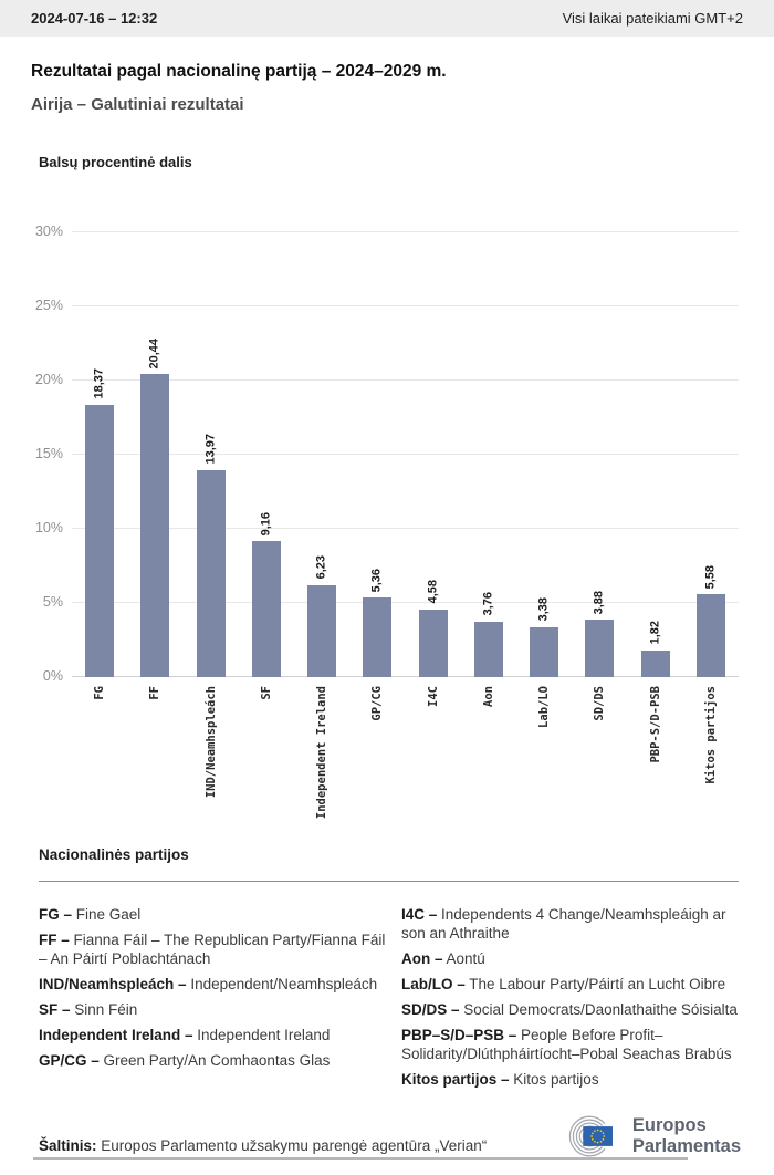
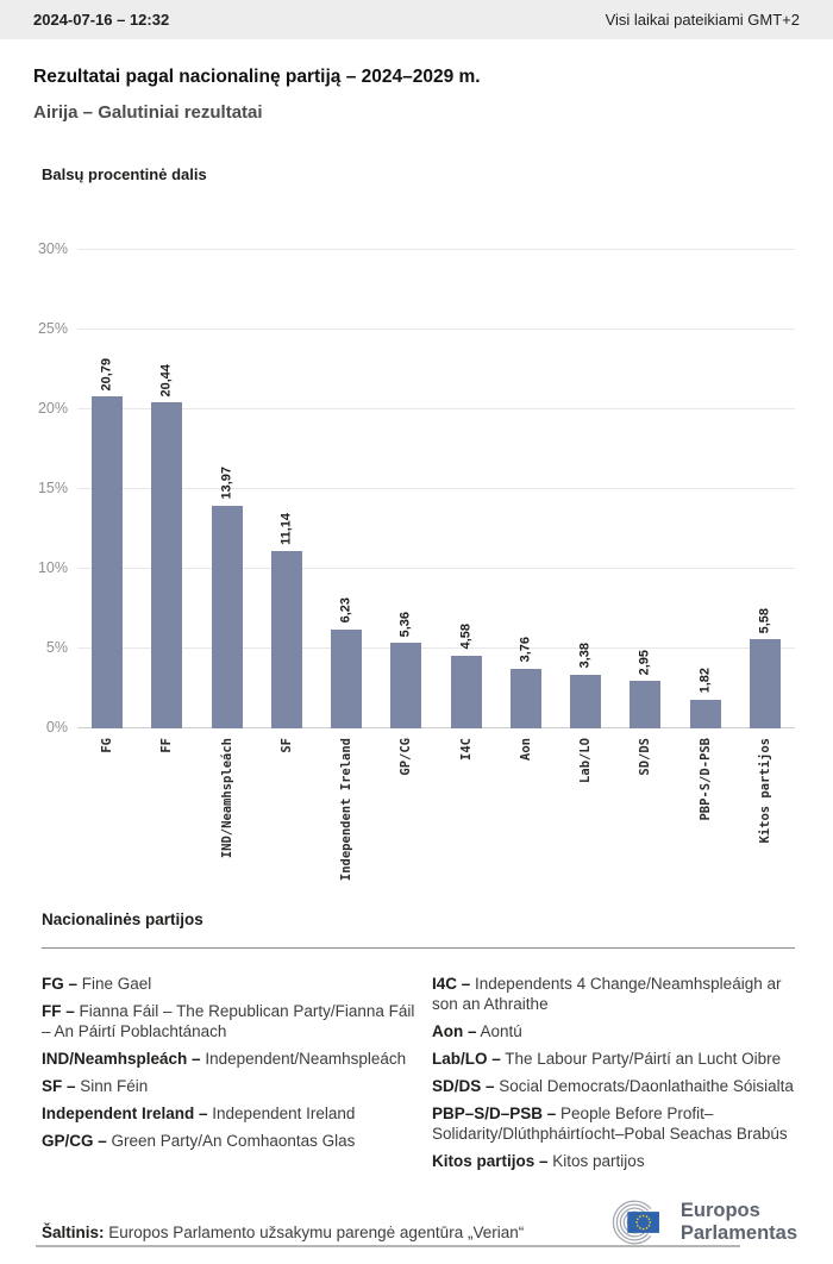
FG: 18,37 -> 20,79
SF: 9,16 -> 11,14
SD/DS: 3,88 -> 2,95
